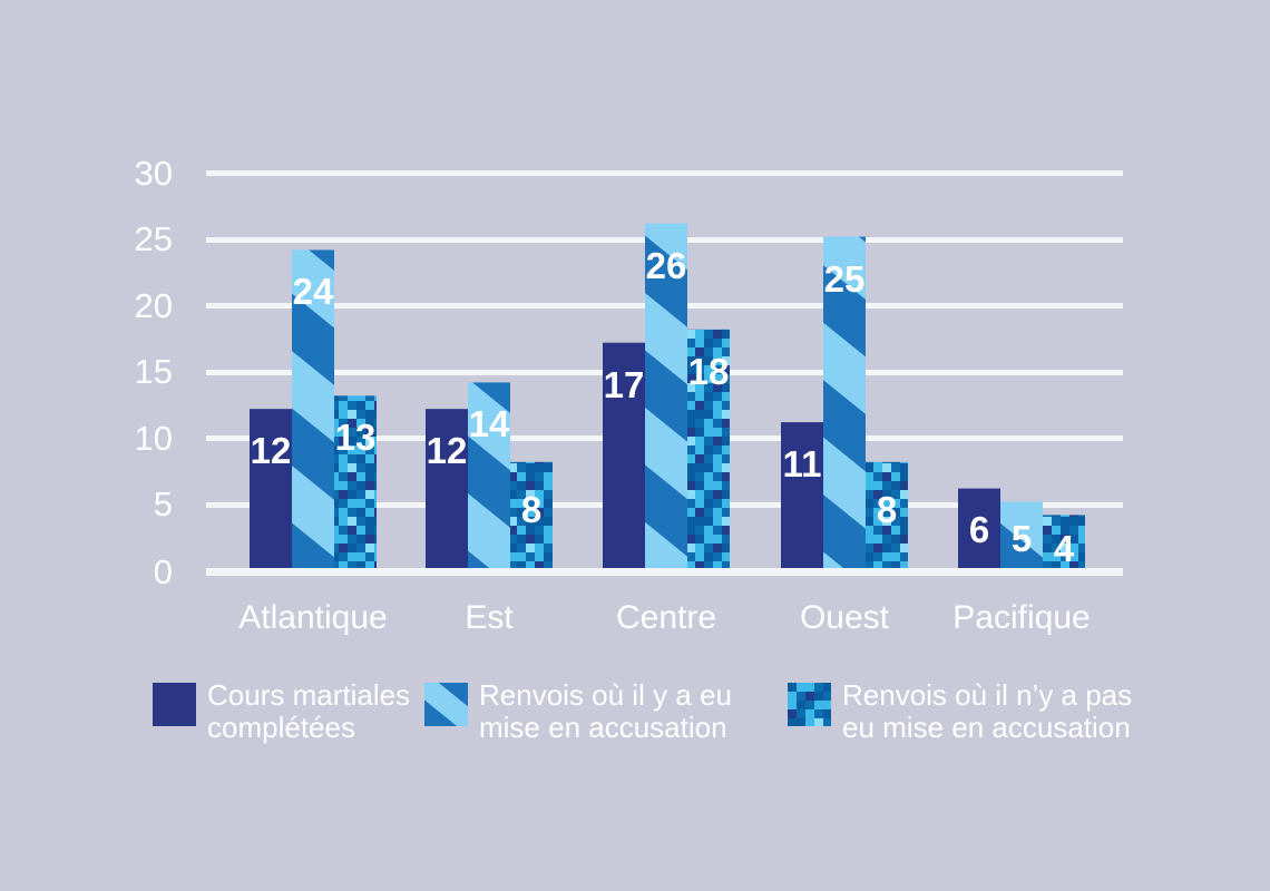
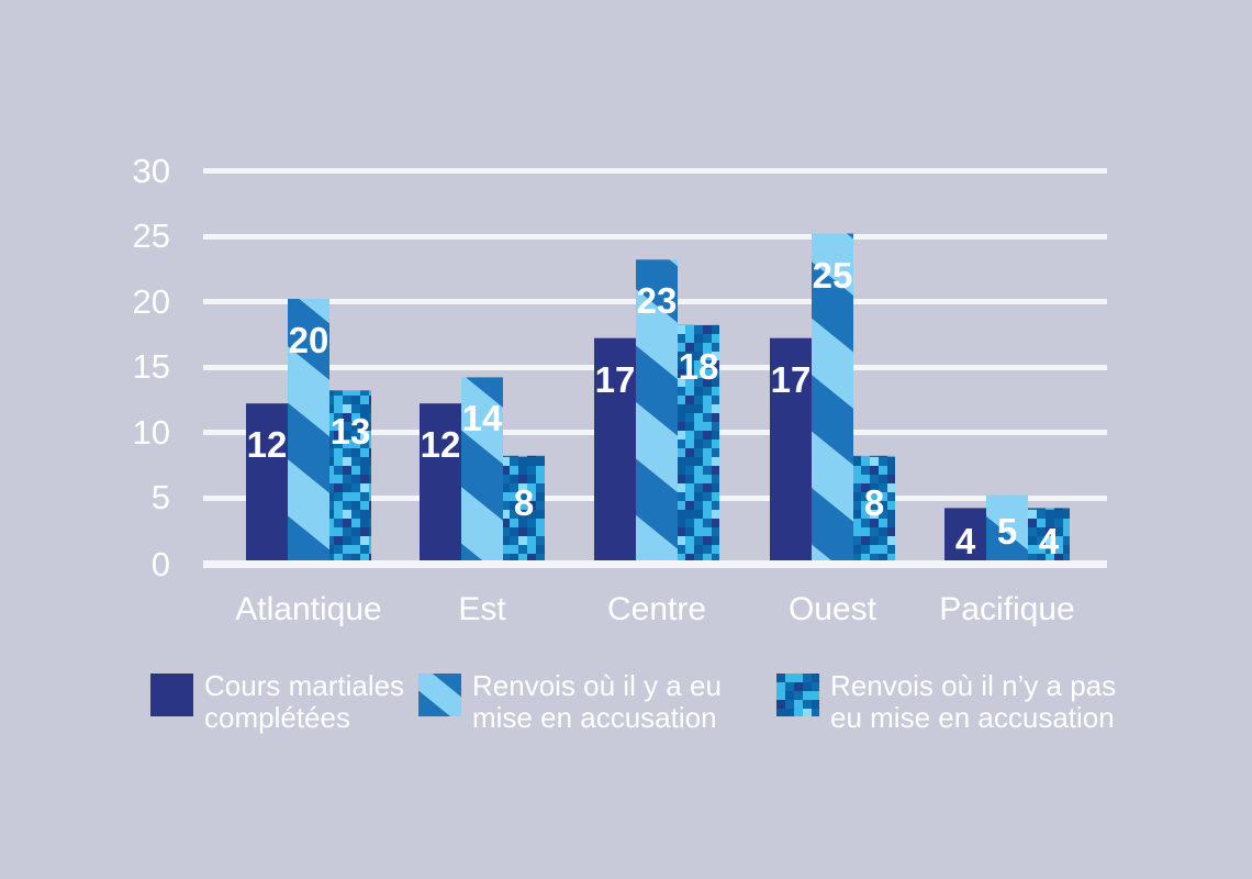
Renvois où il y a eu mise en accusation/Atlantique: 24 -> 20
Renvois où il y a eu mise en accusation/Centre: 26 -> 23
Cours martiales complétées/Ouest: 11 -> 17
Cours martiales complétées/Pacifique: 6 -> 4
